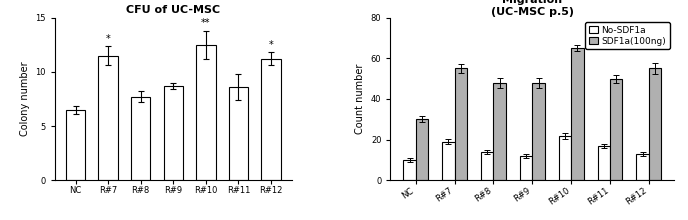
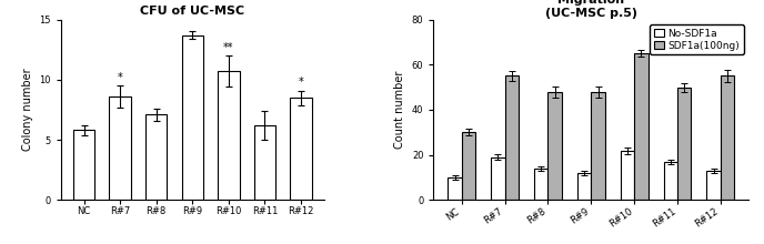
CFU of UC-MSC/NC: 6.5 -> 5.8
CFU of UC-MSC/R#7: 11.5 -> 8.6
CFU of UC-MSC/R#8: 7.7 -> 7.1
CFU of UC-MSC/R#9: 8.7 -> 13.7
CFU of UC-MSC/R#10: 12.5 -> 10.7
CFU of UC-MSC/R#11: 8.6 -> 6.2
CFU of UC-MSC/R#12: 11.2 -> 8.5
